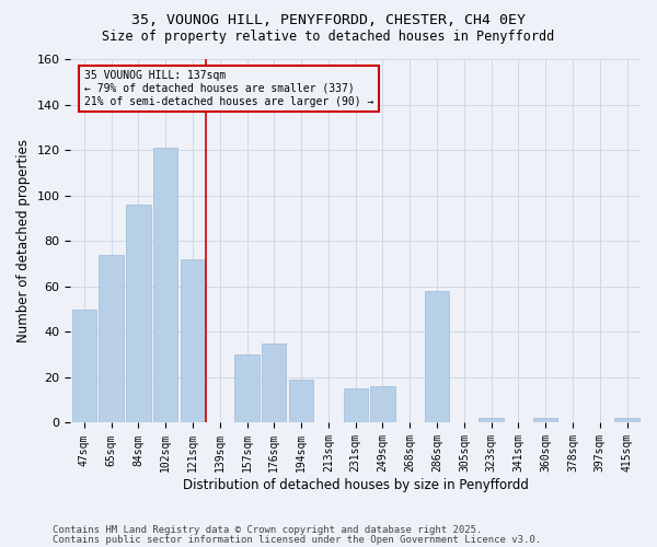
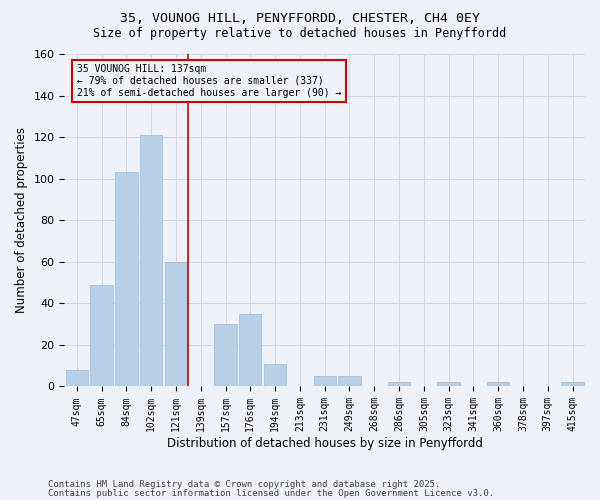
47sqm: 50 -> 8
65sqm: 74 -> 49
84sqm: 96 -> 103
121sqm: 72 -> 60
194sqm: 19 -> 11
231sqm: 15 -> 5
249sqm: 16 -> 5
286sqm: 58 -> 2
